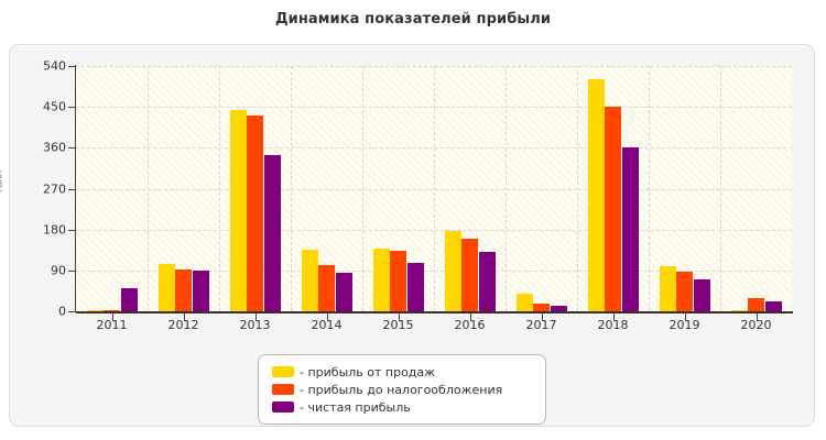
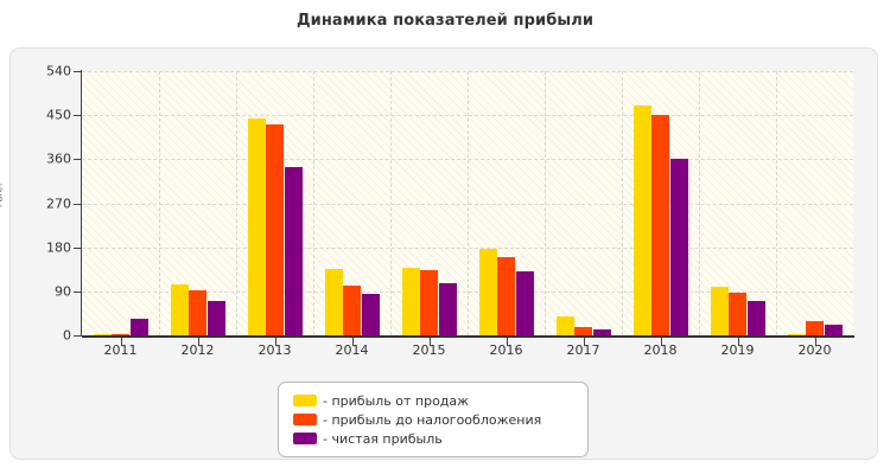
- чистая прибыль/2011: 50 -> 30
- чистая прибыль/2012: 90 -> 70
- прибыль от продаж/2018: 510 -> 470
